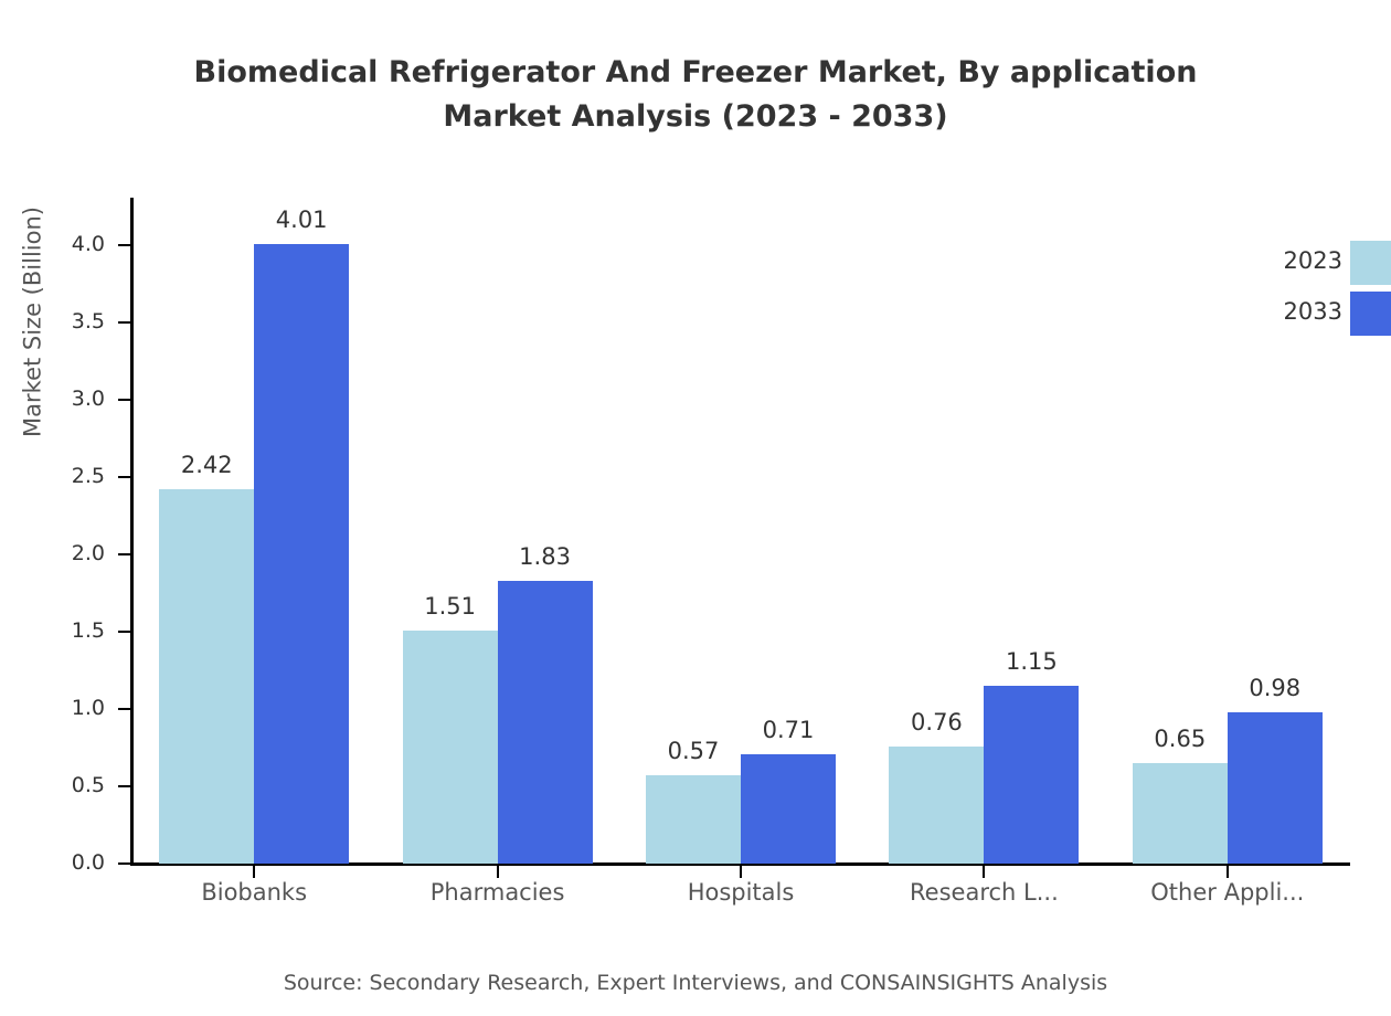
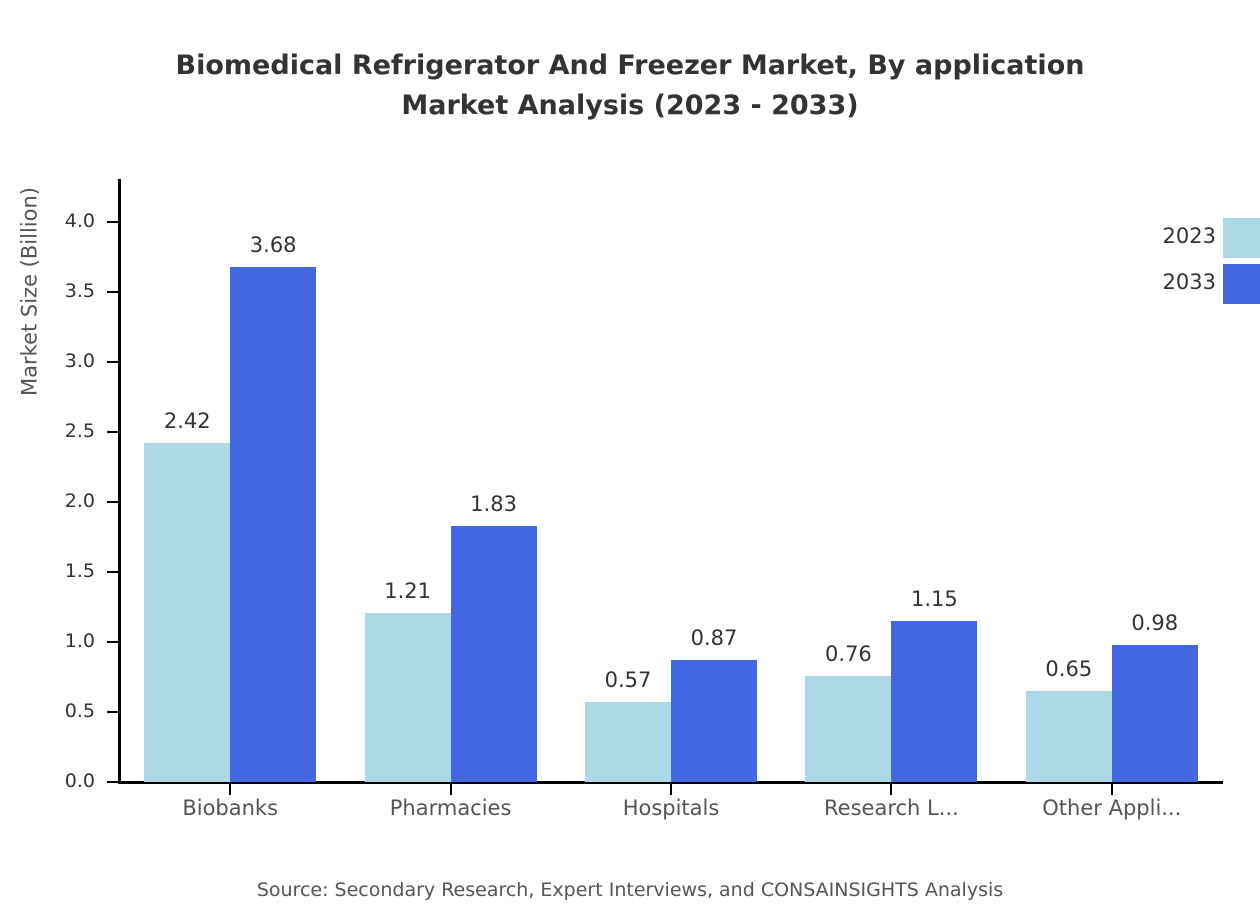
2033/Biobanks: 4.01 -> 3.68
2023/Pharmacies: 1.51 -> 1.21
2033/Hospitals: 0.71 -> 0.87
